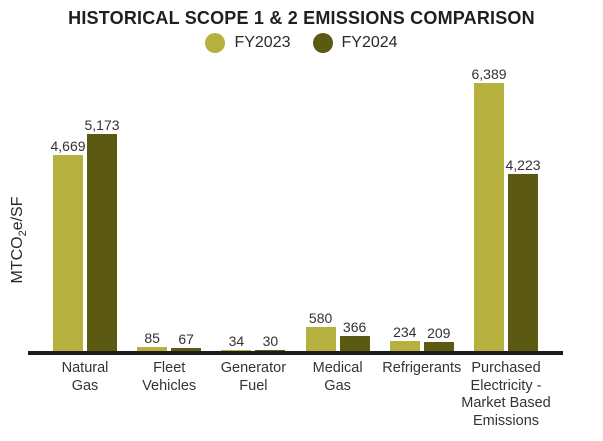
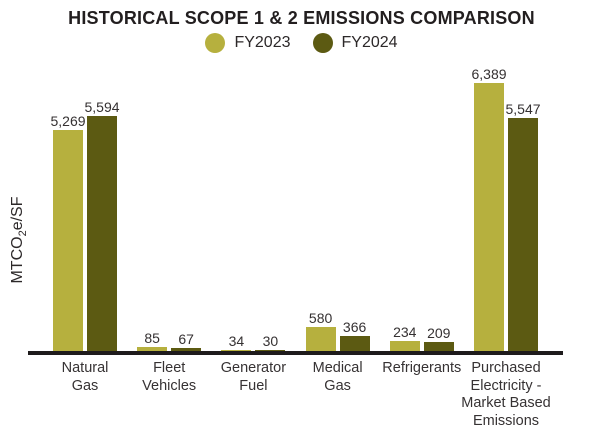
FY2023/Natural Gas: 4,669 -> 5,269
FY2024/Natural Gas: 5,173 -> 5,594
FY2024/Purchased Electricity - Market Based Emissions: 4,223 -> 5,547
